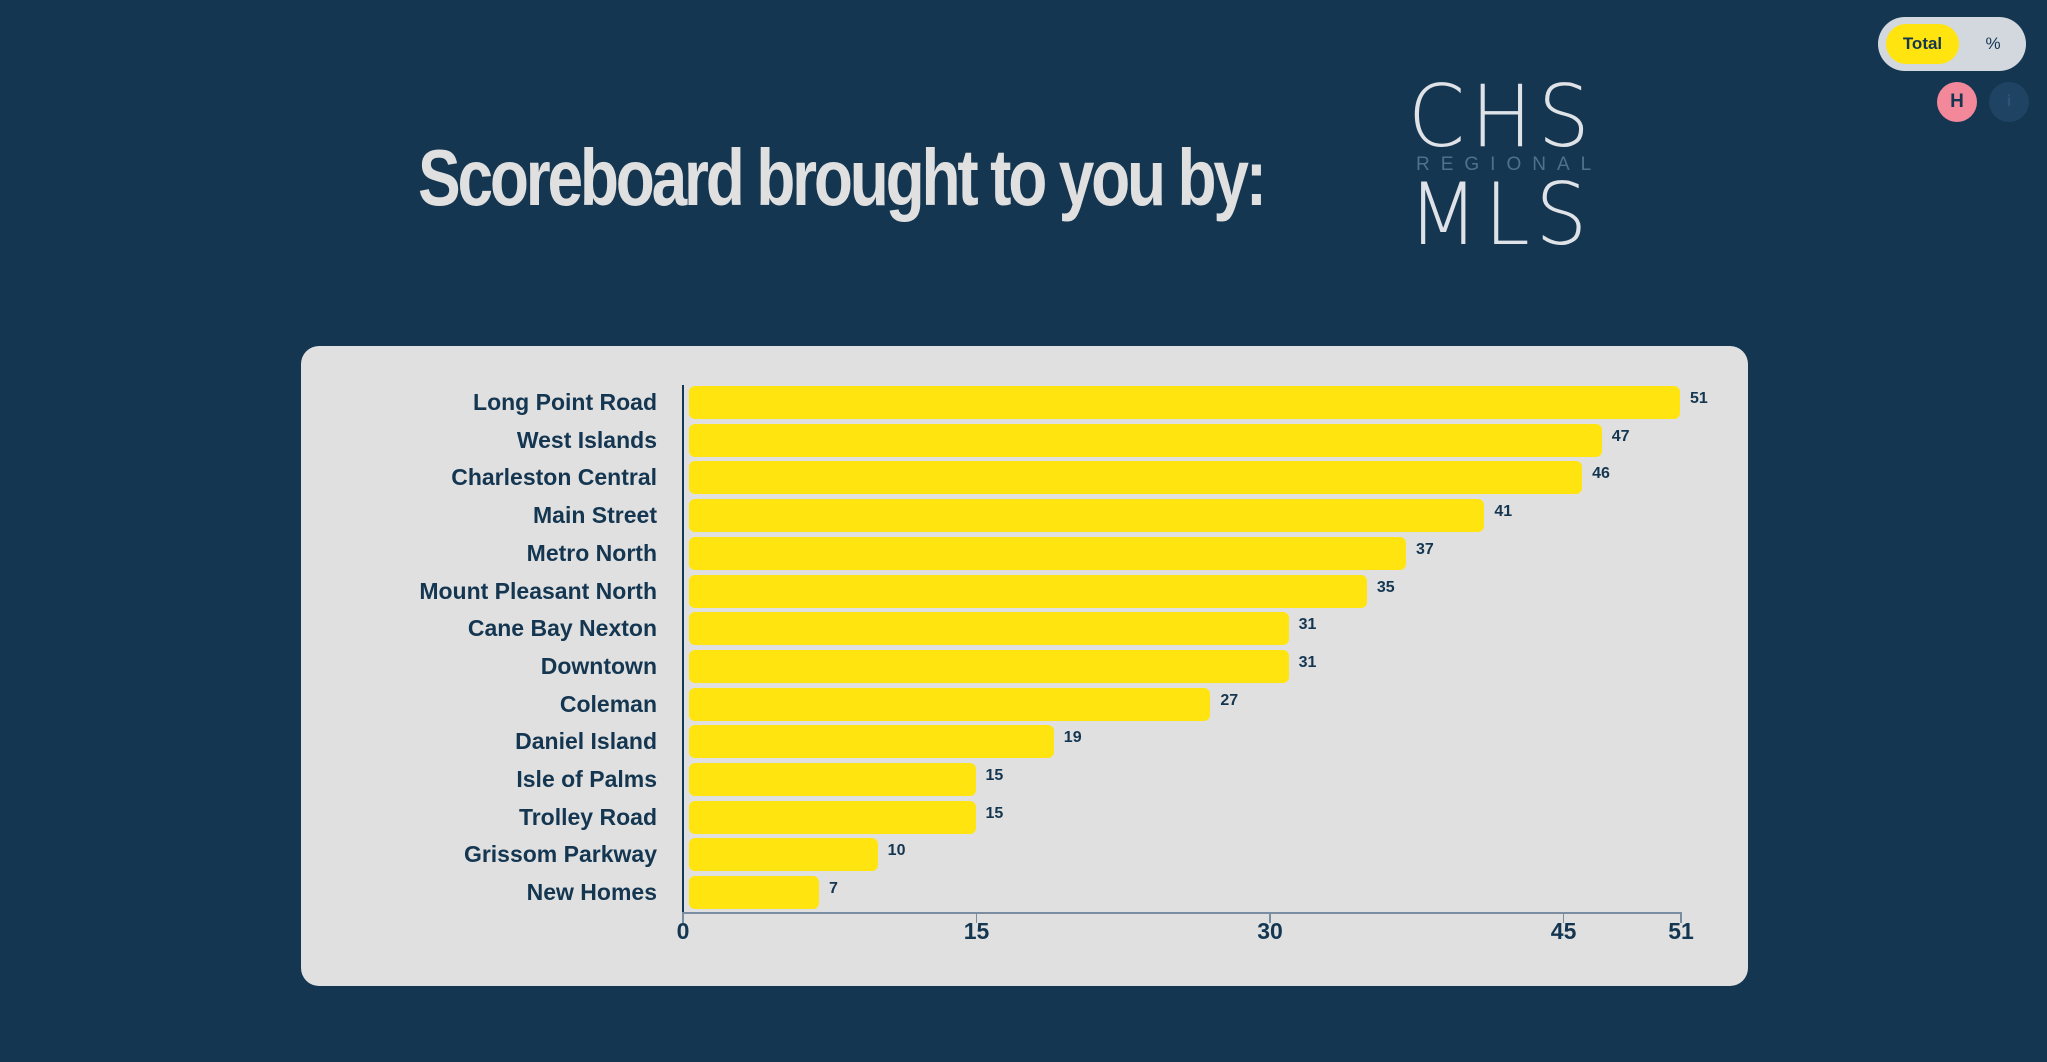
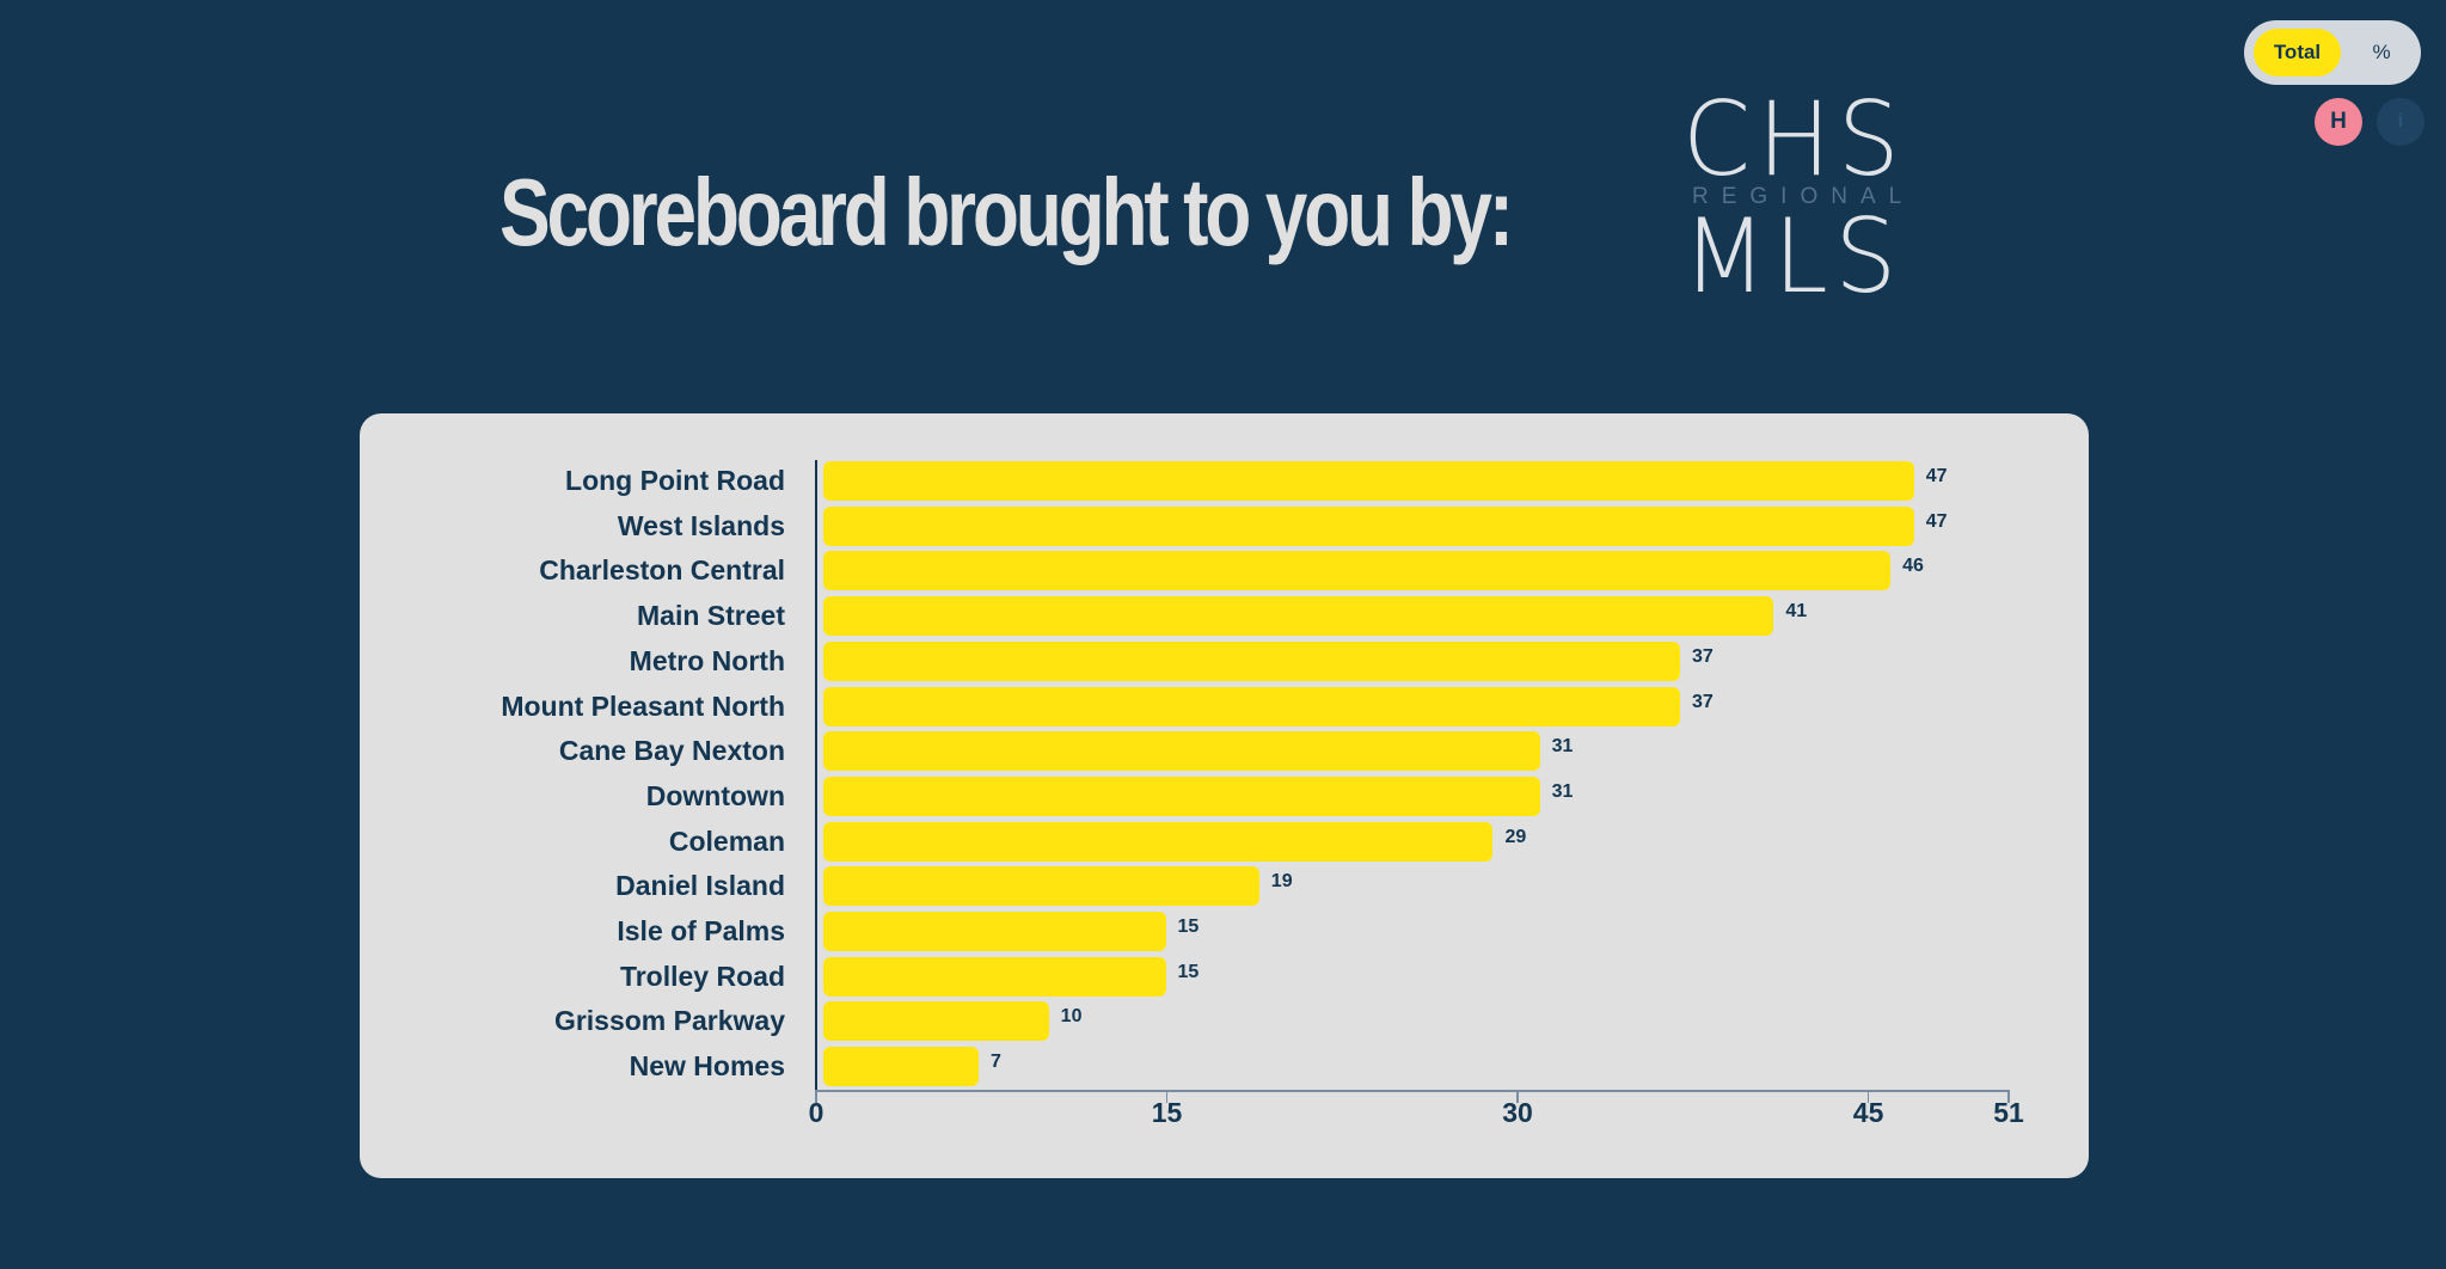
Long Point Road: 51 -> 47
Mount Pleasant North: 35 -> 37
Coleman: 27 -> 29
